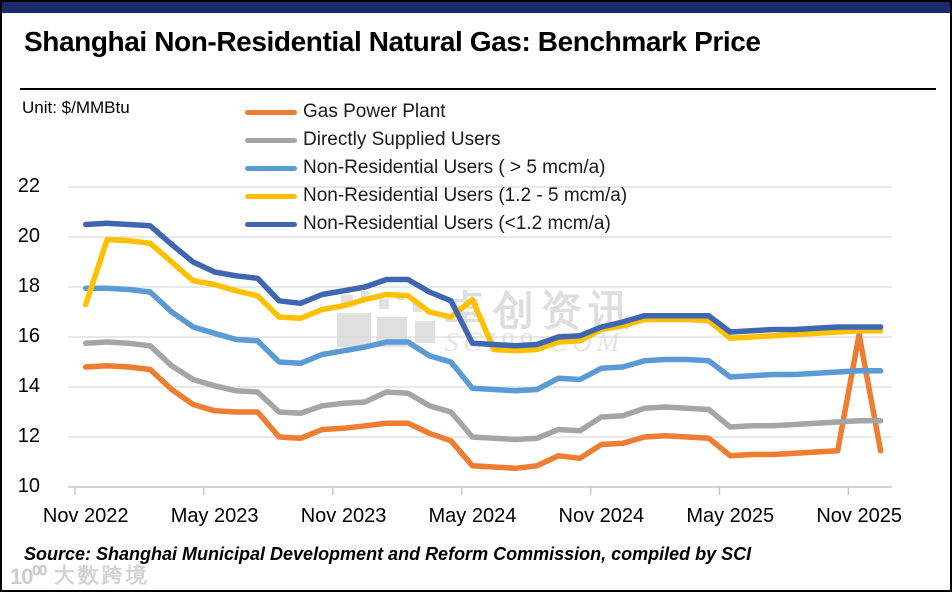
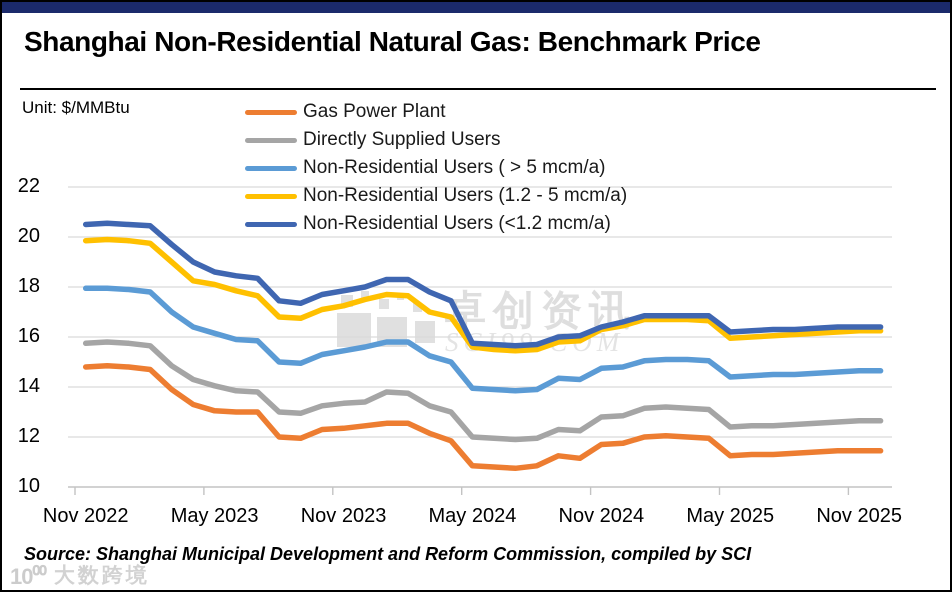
Non-Residential Users (1.2 - 5 mcm/a)/Nov 2022: 17.3 -> 19.9
Non-Residential Users (1.2 - 5 mcm/a)/May 2024: 17.5 -> 15.6
Gas Power Plant/Nov 2025: 16.1 -> 11.4
